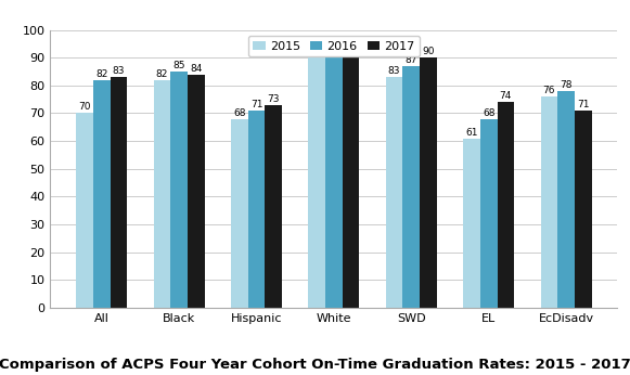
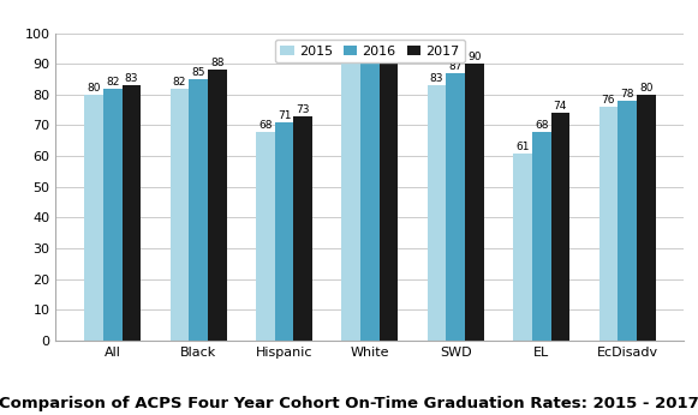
2015/All: 70 -> 80
2017/Black: 84 -> 88
2017/EcDisadv: 71 -> 80
